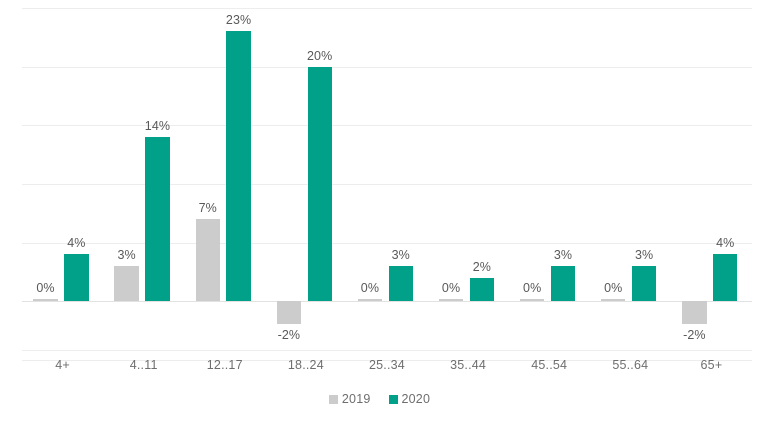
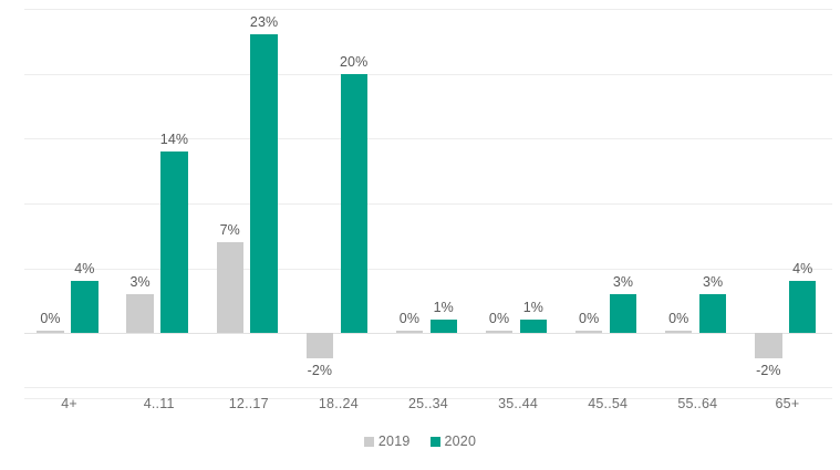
2020/25..34: 3% -> 1%
2020/35..44: 2% -> 1%
